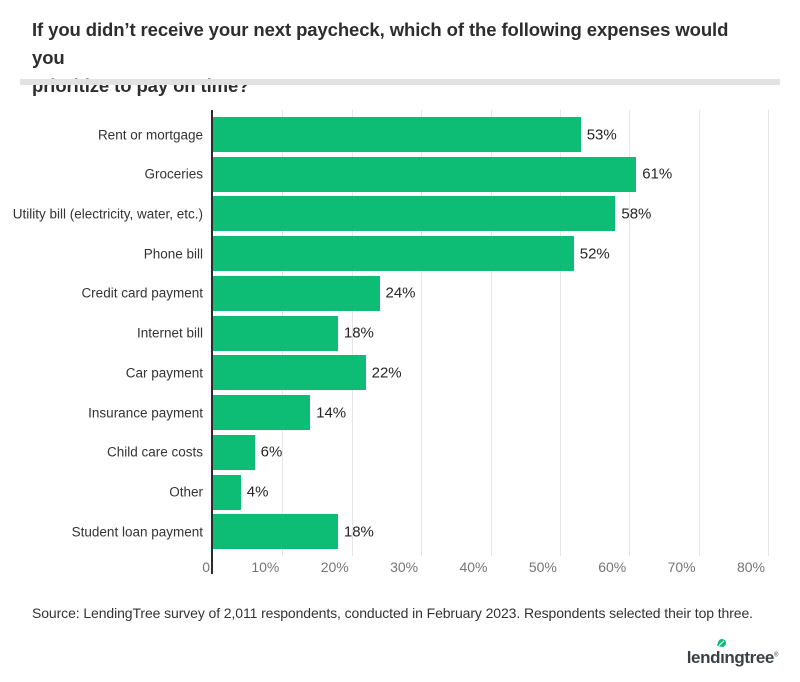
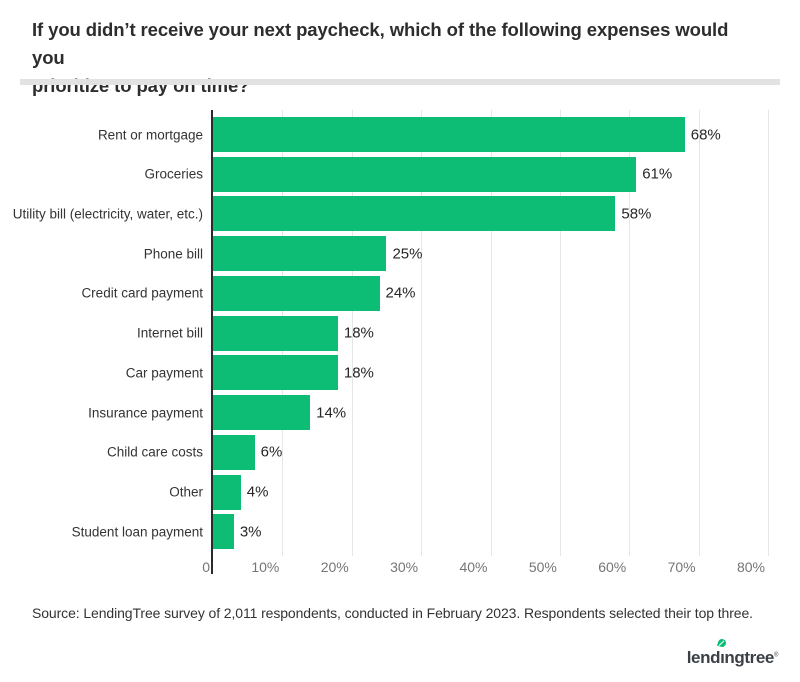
Rent or mortgage: 53% -> 68%
Phone bill: 52% -> 25%
Car payment: 22% -> 18%
Student loan payment: 18% -> 3%
